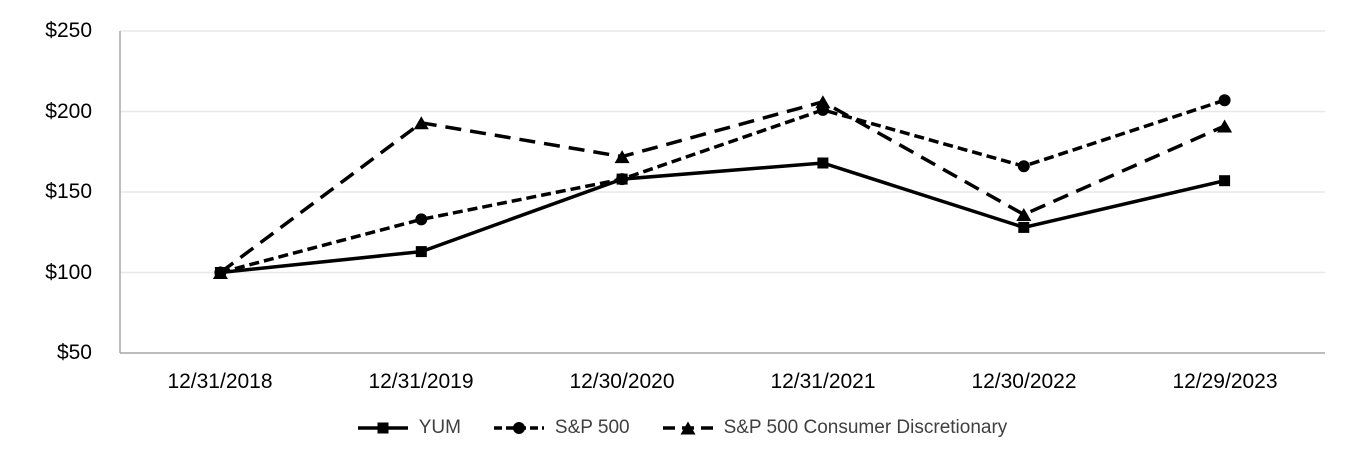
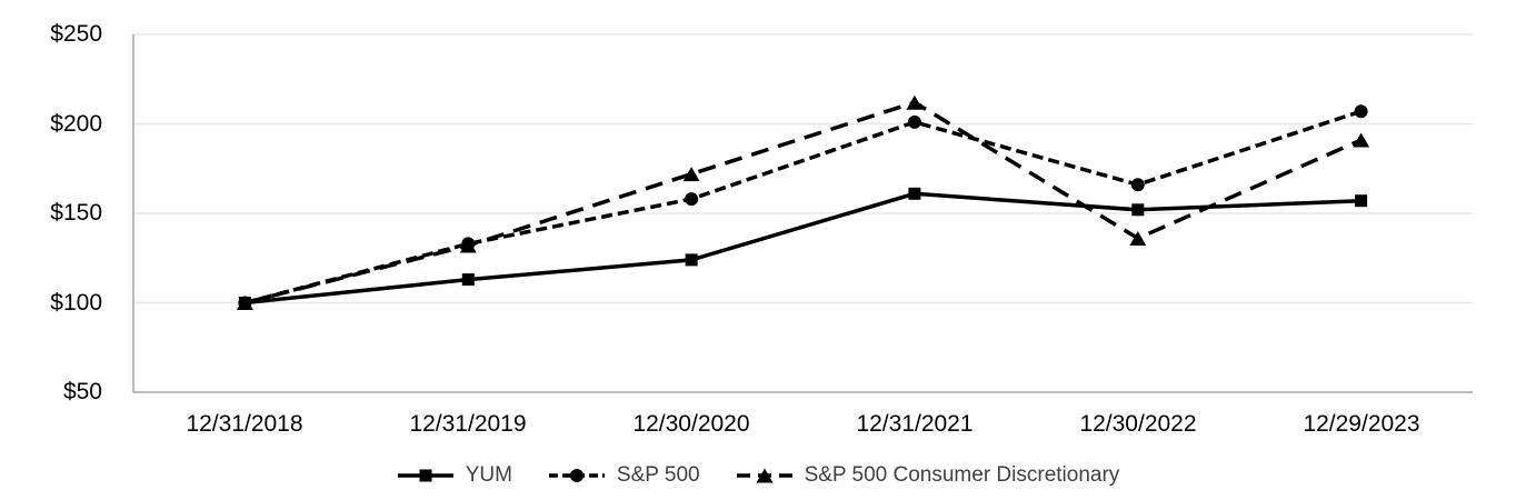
S&P 500 Consumer Discretionary/12/31/2019: $193 -> $132
YUM/12/30/2020: $158 -> $124
YUM/12/31/2021: $168 -> $161
S&P 500 Consumer Discretionary/12/31/2021: $206 -> $212
YUM/12/30/2022: $128 -> $152
